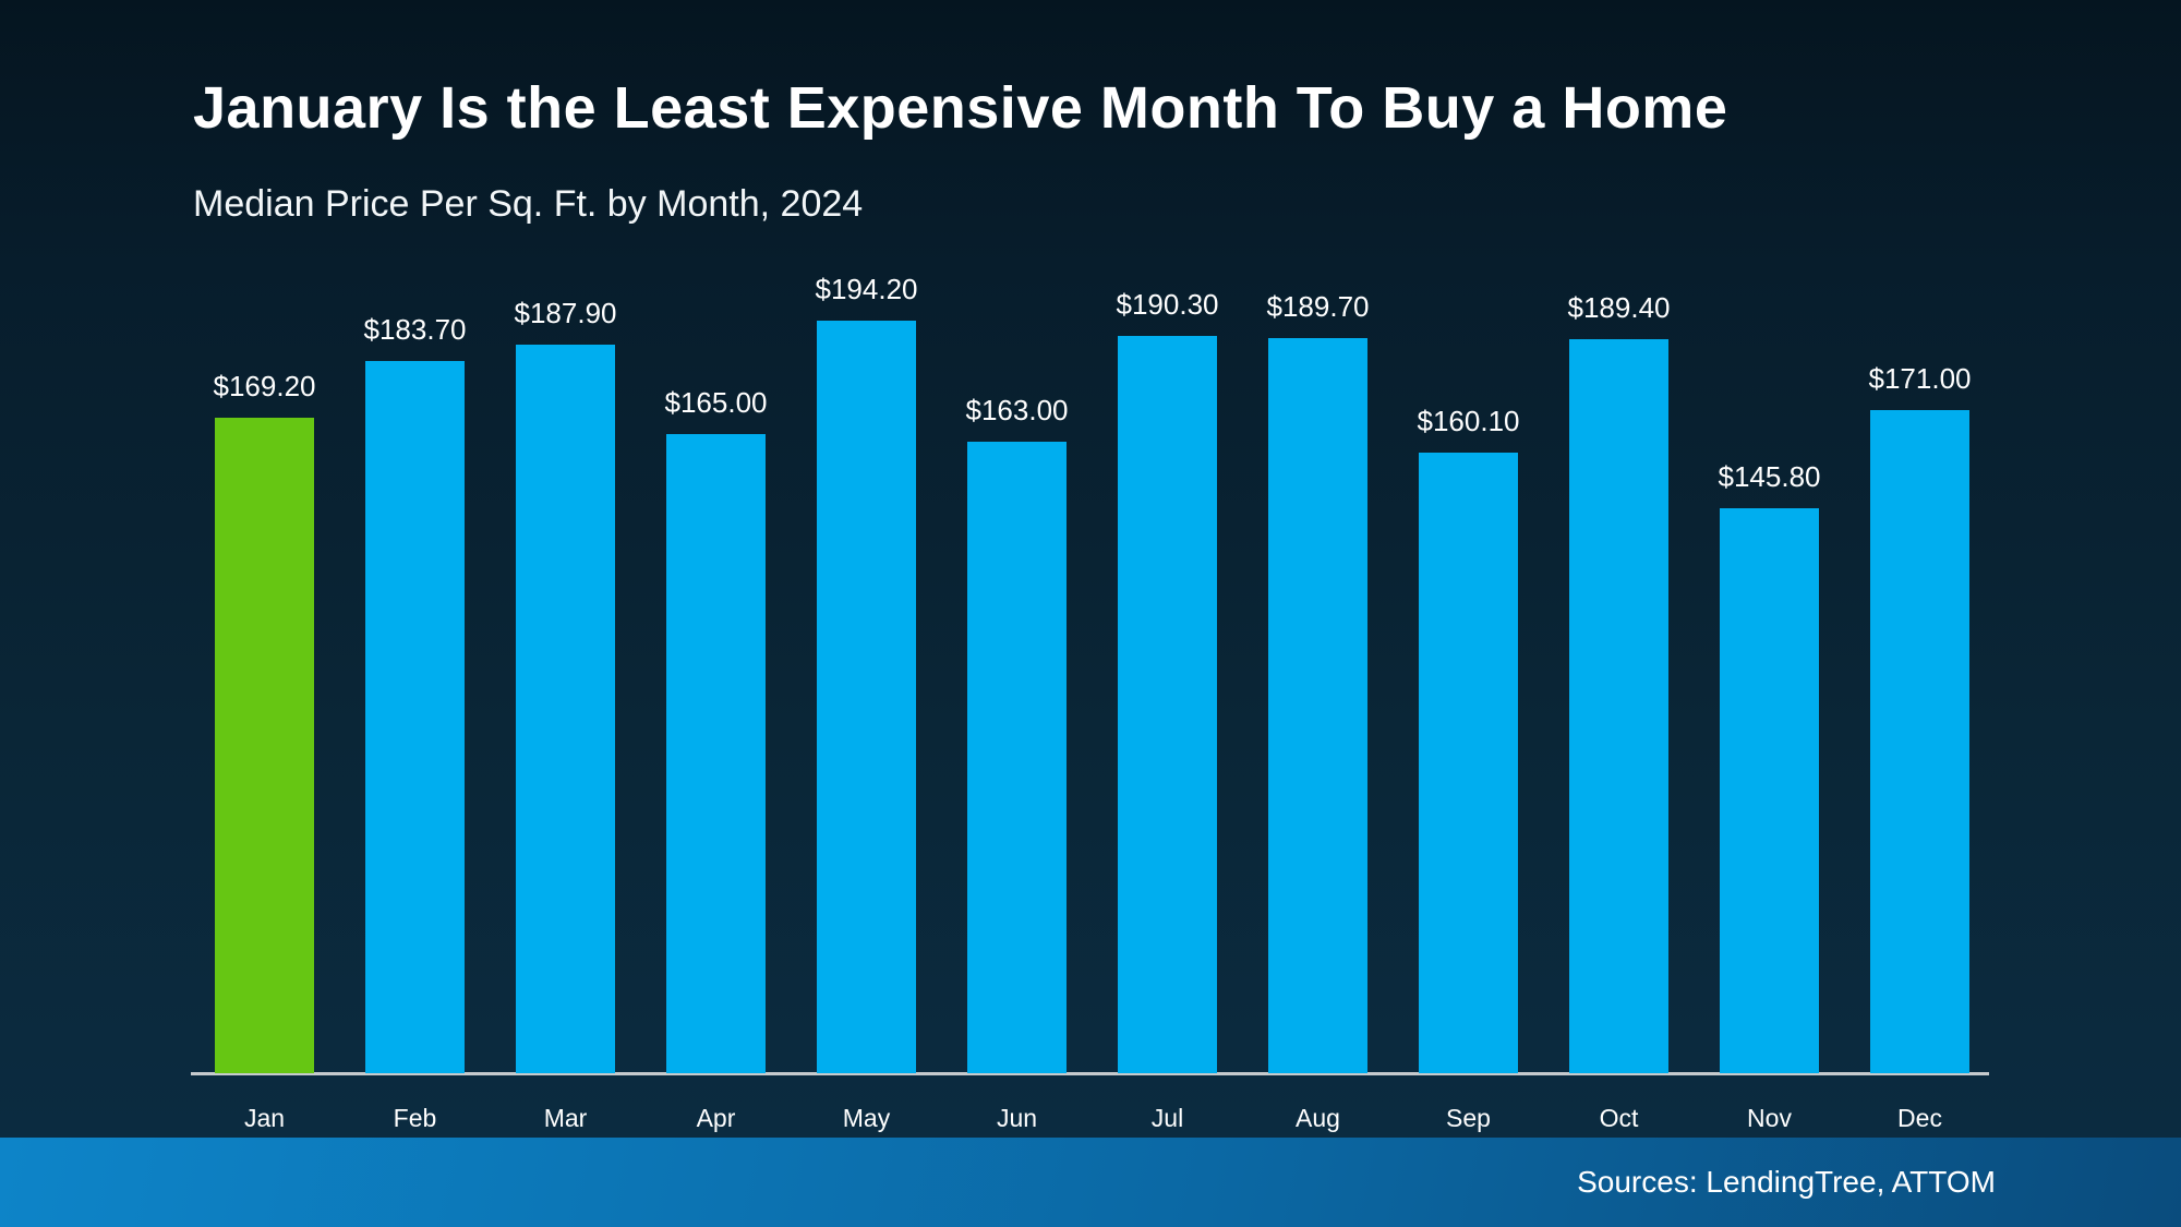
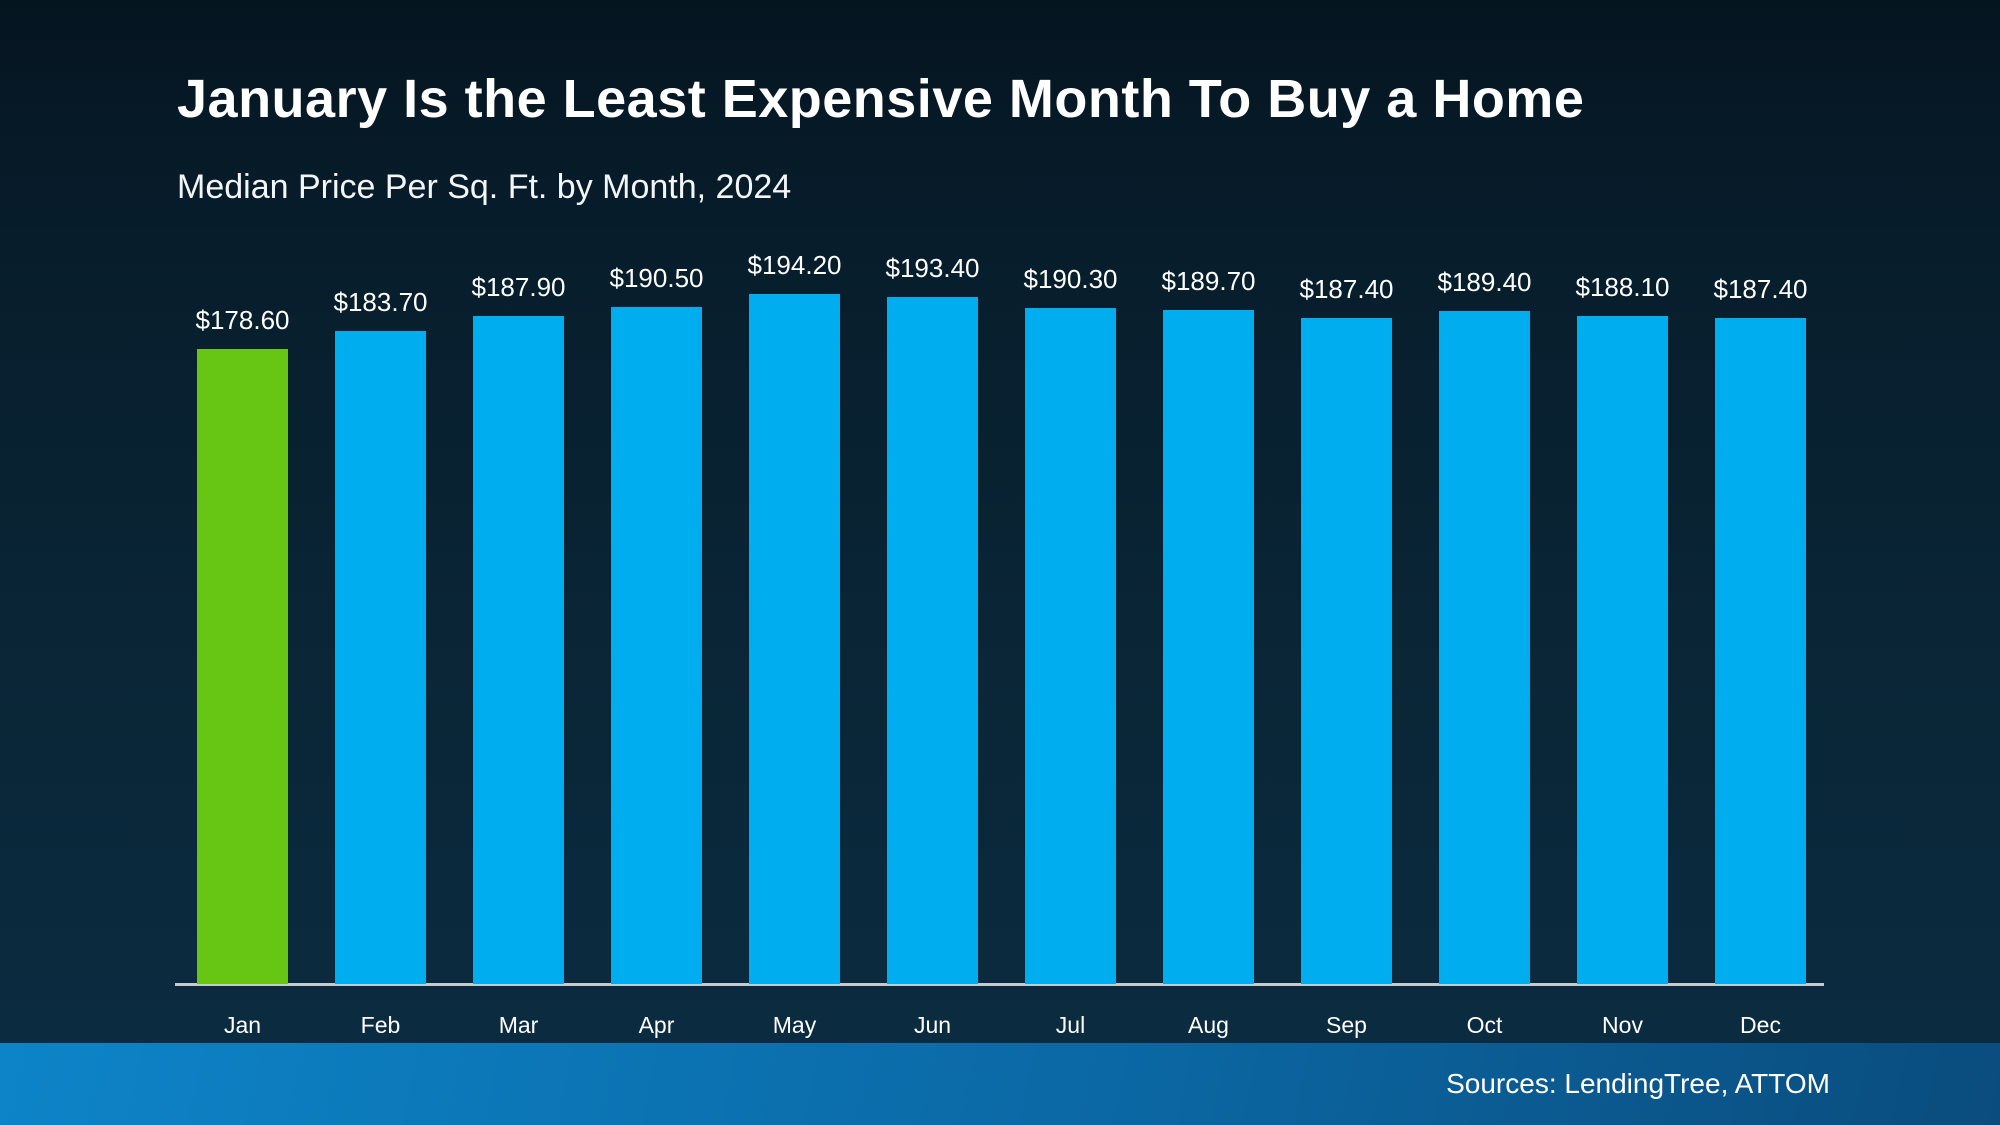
Jan: $169.20 -> $178.60
Apr: $165.00 -> $190.50
Jun: $163.00 -> $193.40
Sep: $160.10 -> $187.40
Nov: $145.80 -> $188.10
Dec: $171.00 -> $187.40
